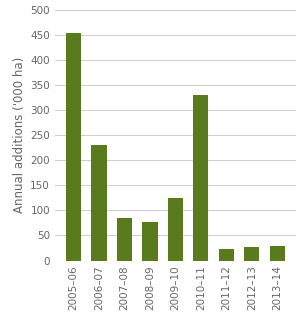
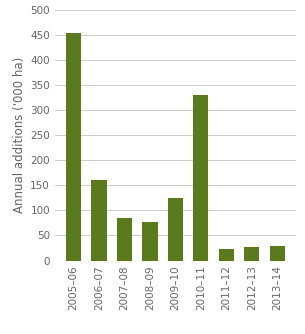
2006–07: 230 -> 160
